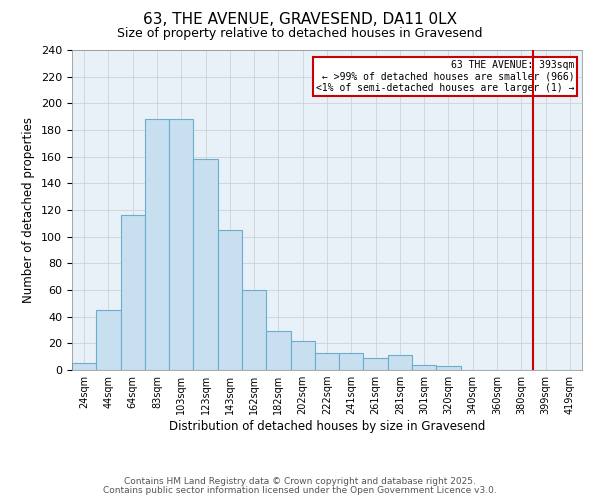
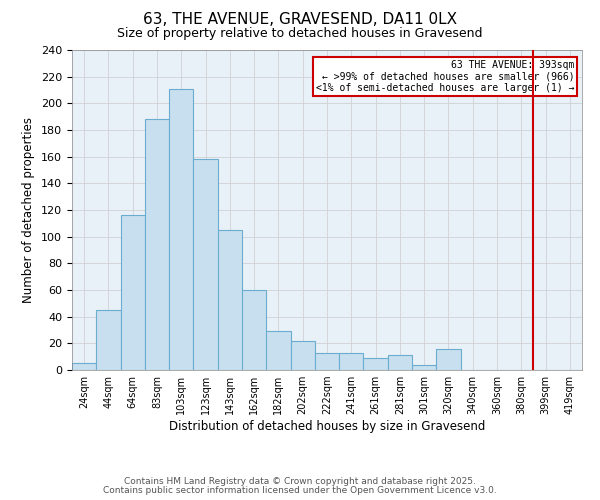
103sqm: 188 -> 211
320sqm: 3 -> 16
